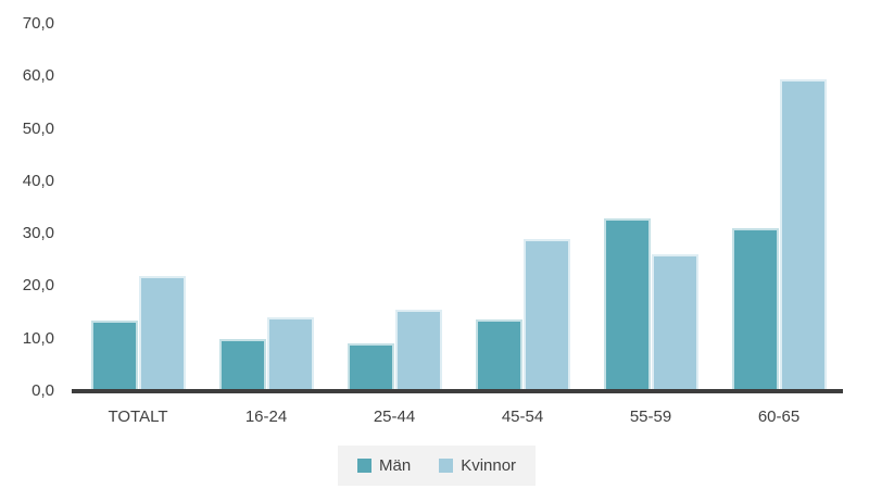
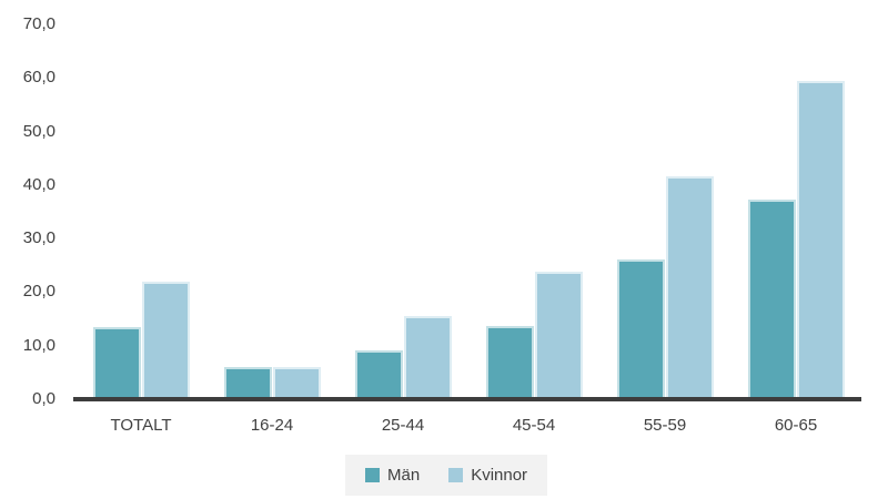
Män/16-24: 10 -> 6
Kvinnor/16-24: 14 -> 6
Kvinnor/45-54: 29 -> 24
Män/55-59: 33 -> 26
Kvinnor/55-59: 26 -> 42
Män/60-65: 31 -> 37
